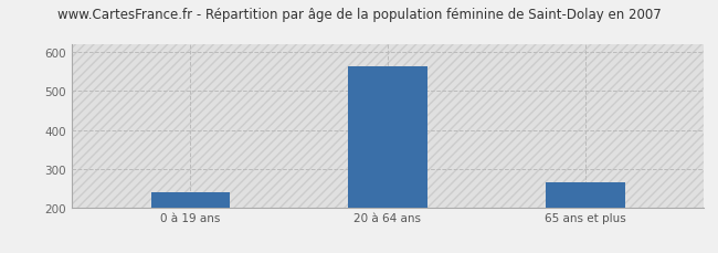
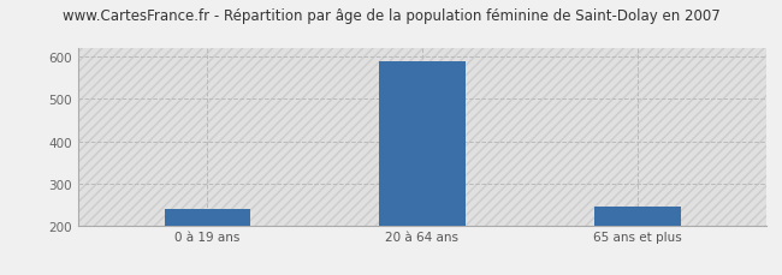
20 à 64 ans: 565 -> 590
65 ans et plus: 265 -> 245
